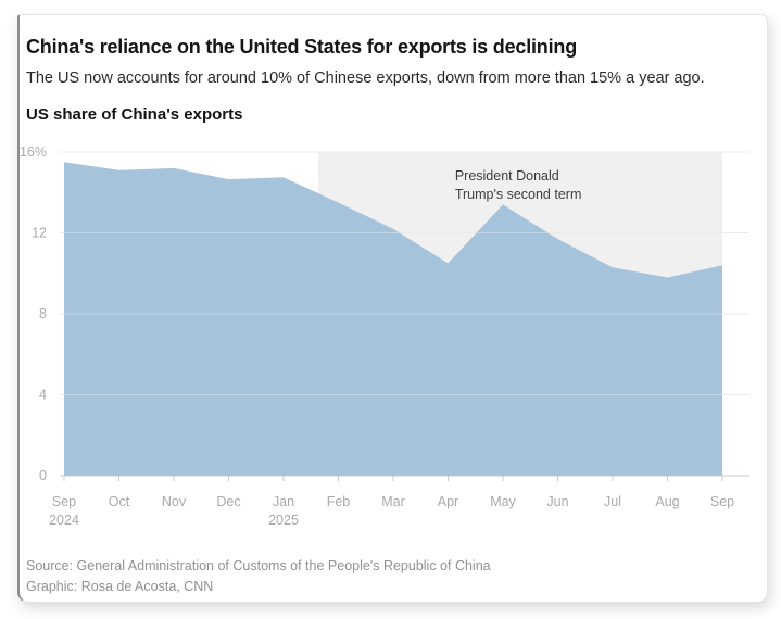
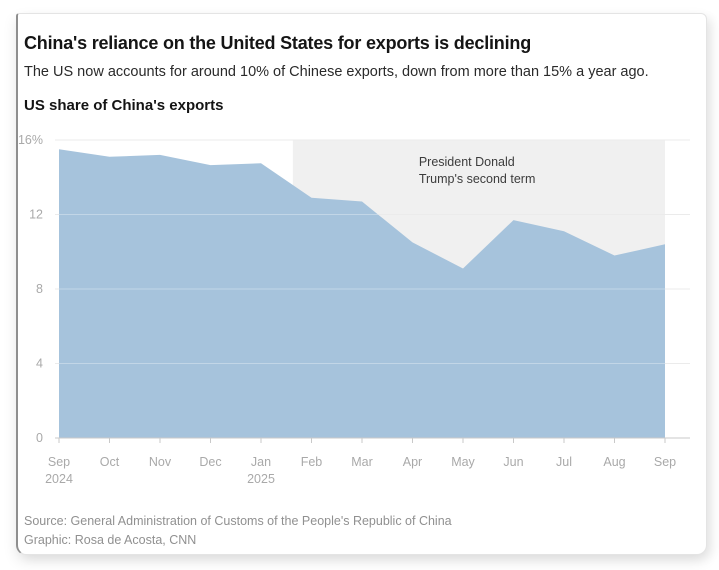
Feb: 13.5% -> 12.9%
Mar: 12.2% -> 12.7%
May: 13.4% -> 9.1%
Jul: 10.3% -> 11.1%
